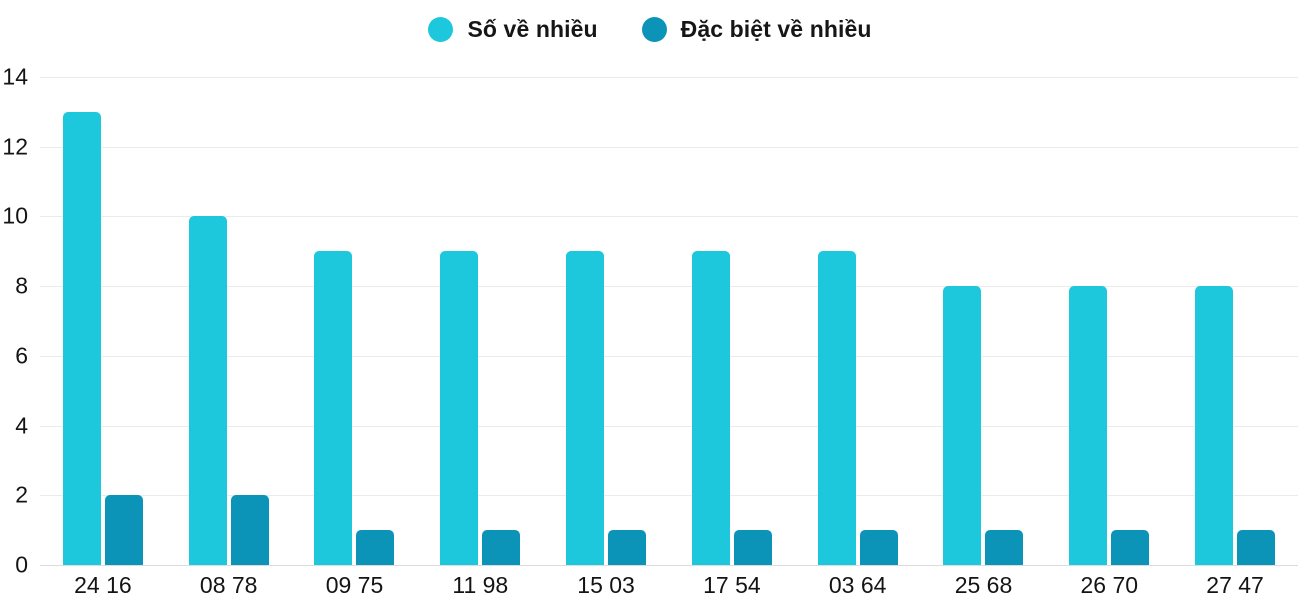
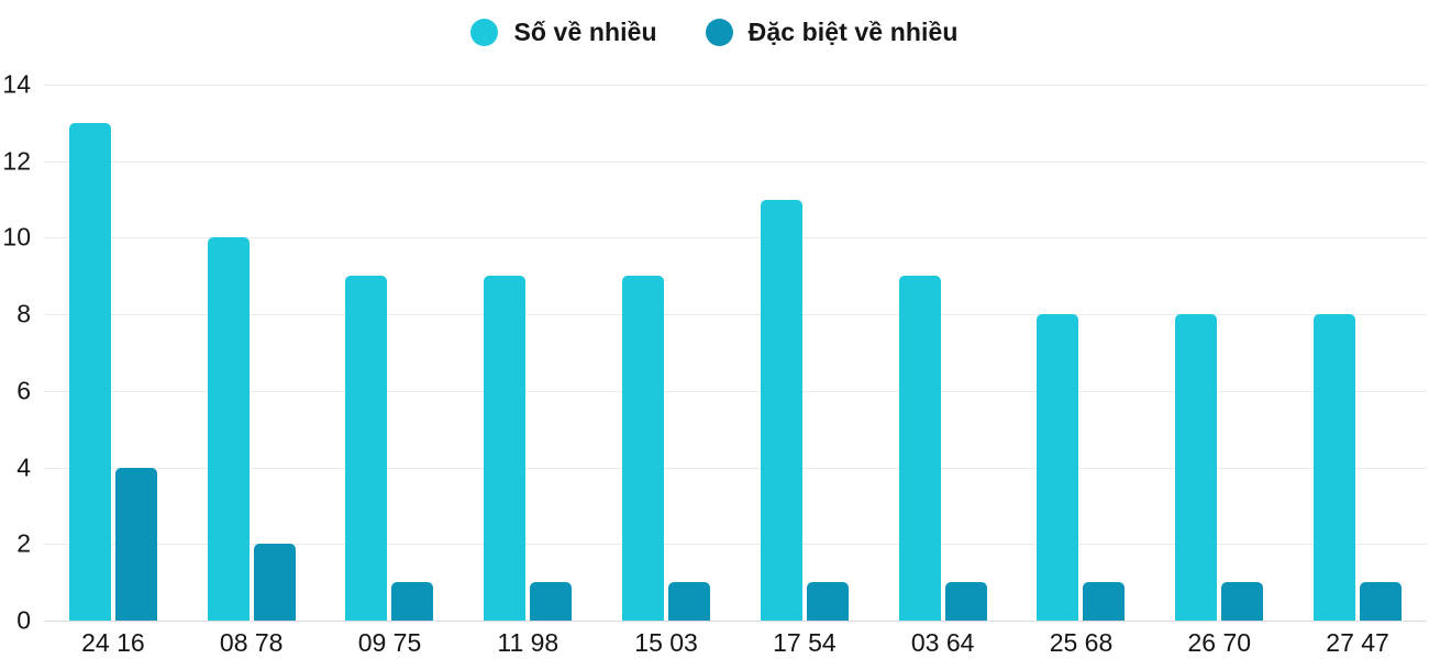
Đặc biệt về nhiều/24 16: 2 -> 4
Số về nhiều/17 54: 9 -> 11
